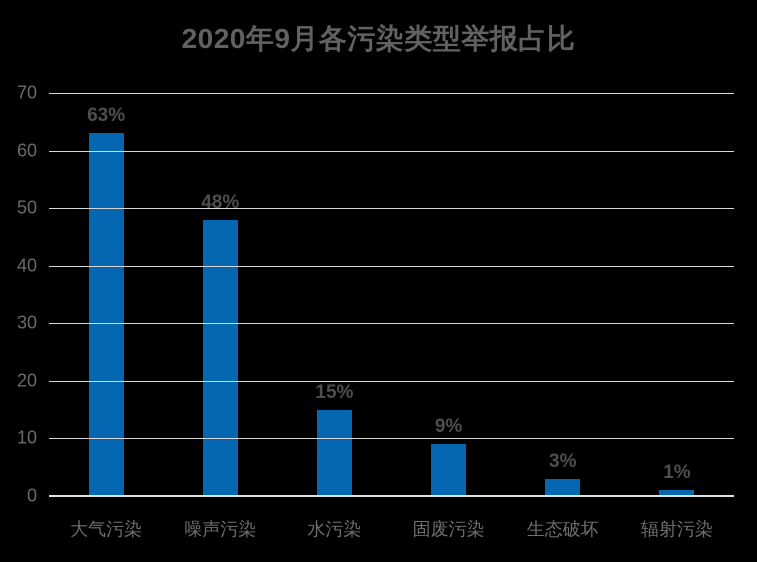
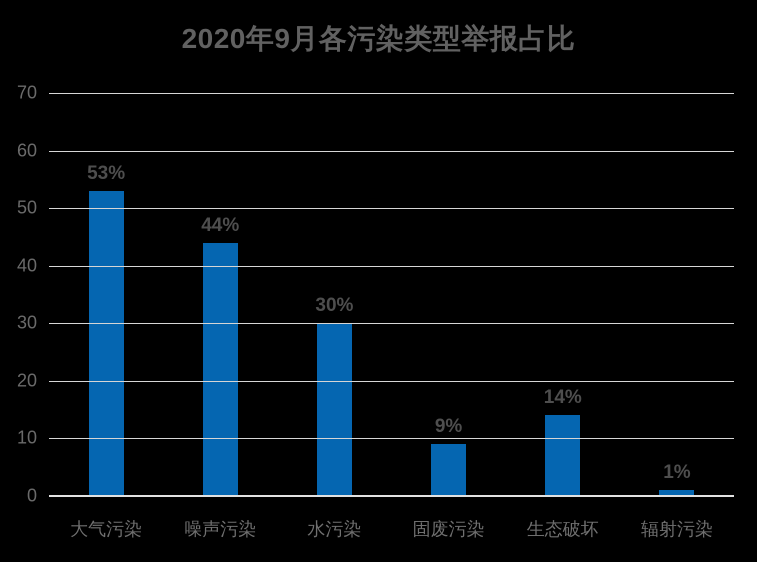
大气污染: 63% -> 53%
噪声污染: 48% -> 44%
水污染: 15% -> 30%
生态破坏: 3% -> 14%
